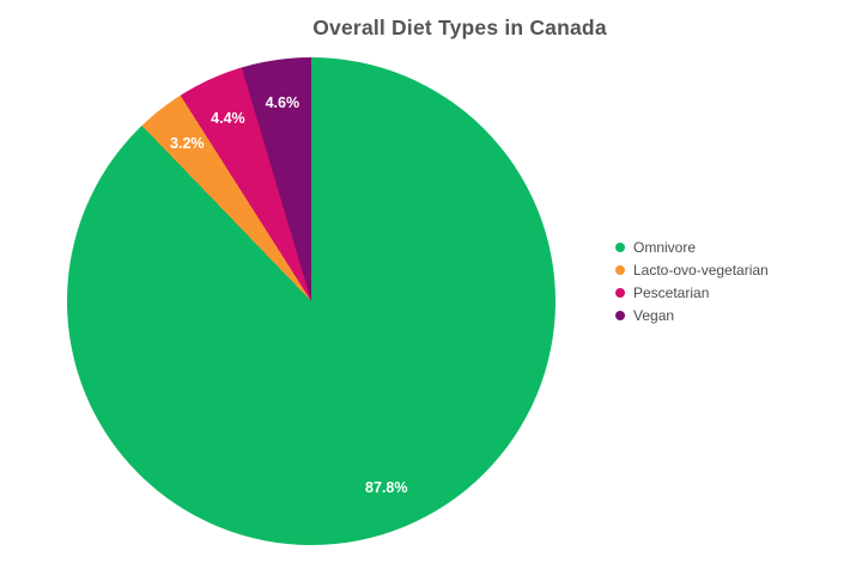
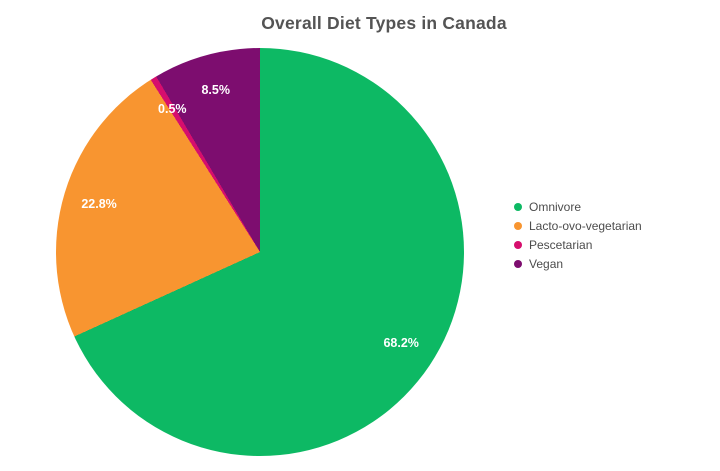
Omnivore: 87.8% -> 68.2%
Lacto-ovo-vegetarian: 3.2% -> 22.8%
Pescetarian: 4.4% -> 0.5%
Vegan: 4.6% -> 8.5%
